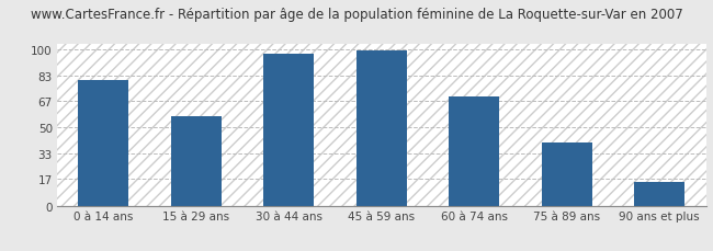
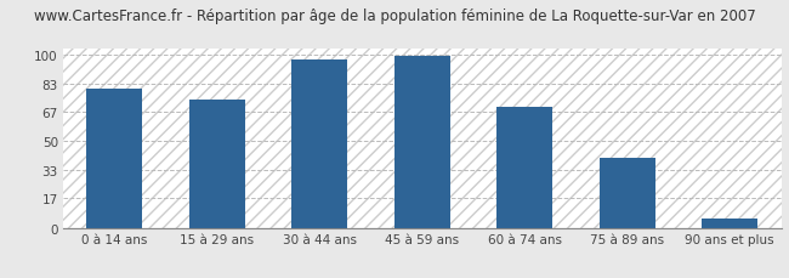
15 à 29 ans: 57 -> 74
90 ans et plus: 15 -> 5
